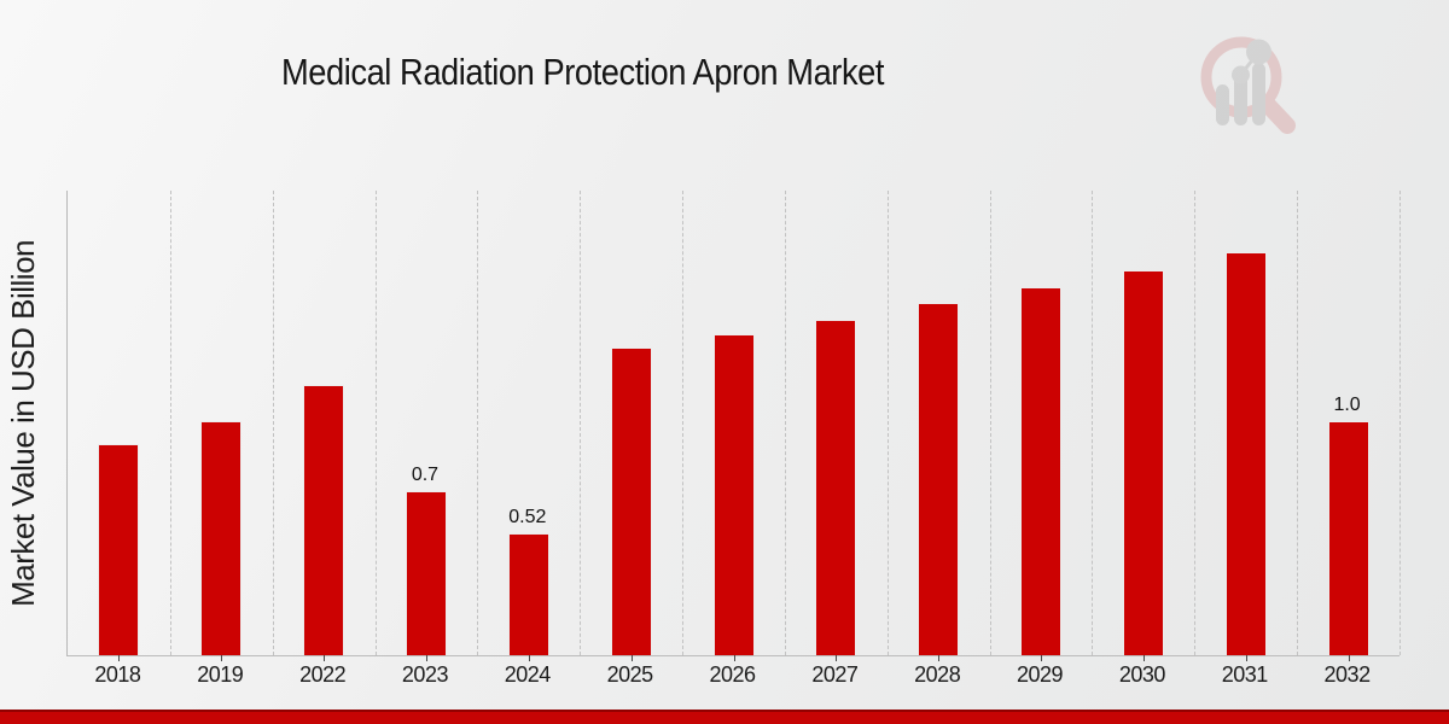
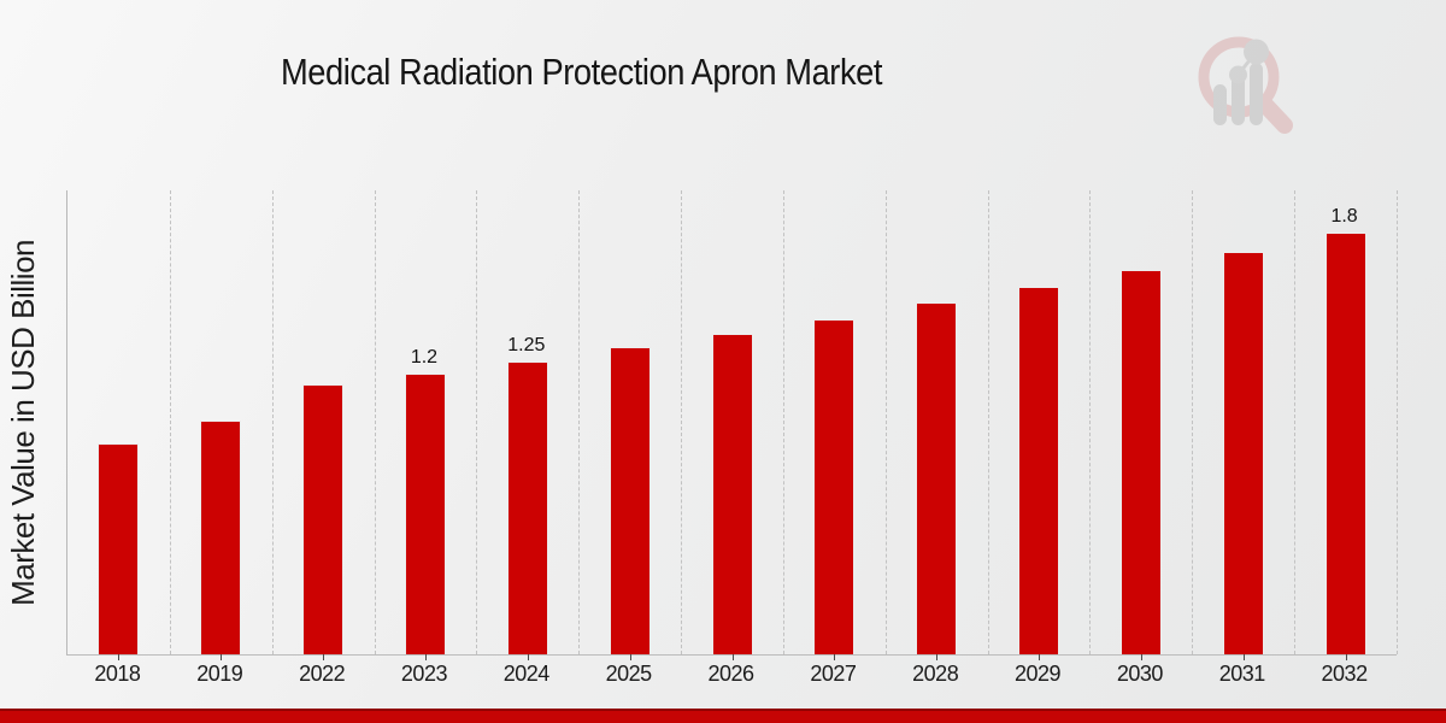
2023: 0.7 -> 1.2
2024: 0.52 -> 1.25
2032: 1.0 -> 1.8
